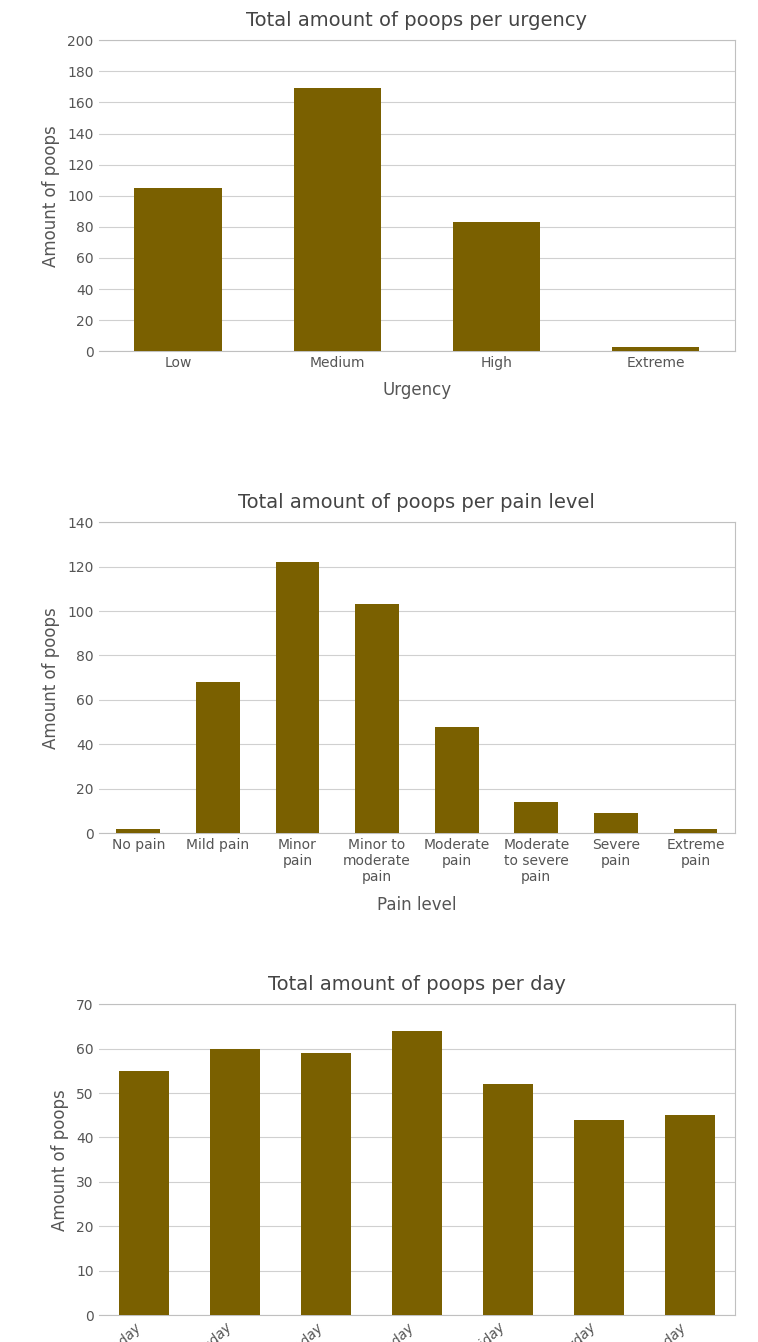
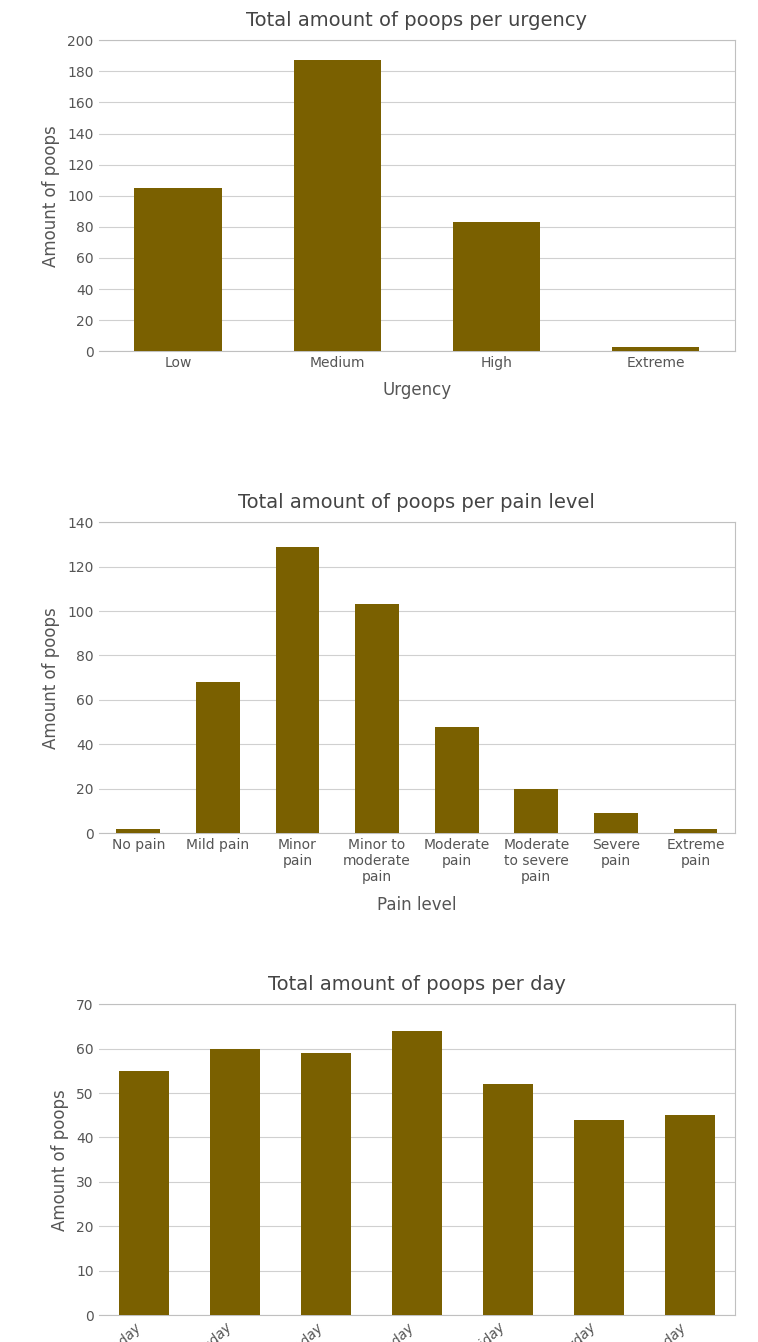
Total amount of poops per urgency/Medium: 169 -> 187
Total amount of poops per pain level/Minor pain: 122 -> 129
Total amount of poops per pain level/Moderate to severe pain: 14 -> 20
